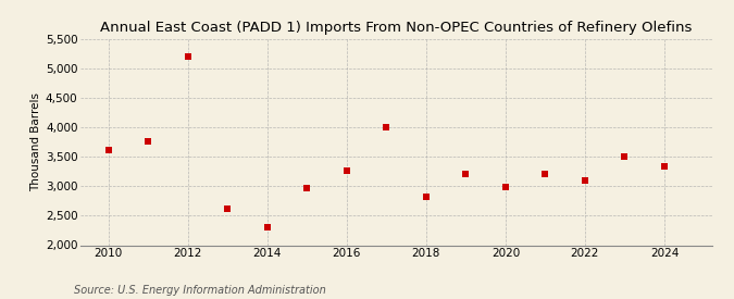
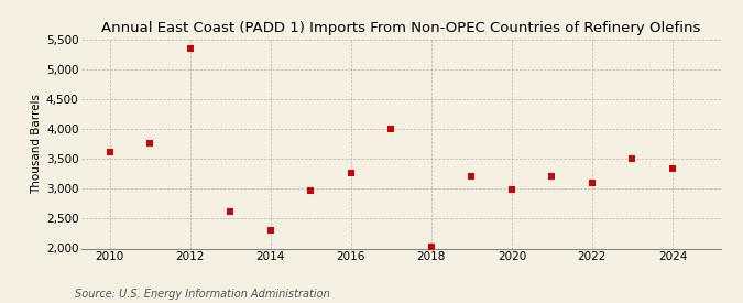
2012: 5,200 -> 5,350
2018: 2,820 -> 2,030
